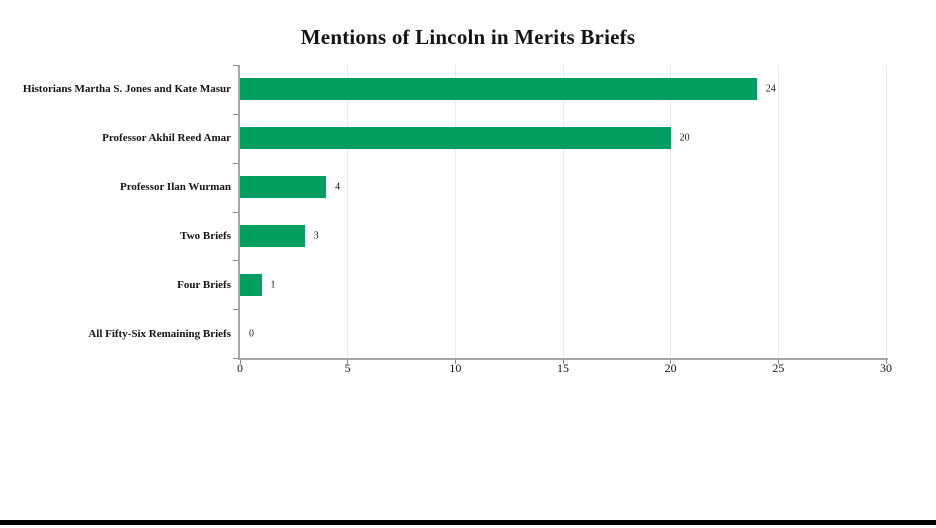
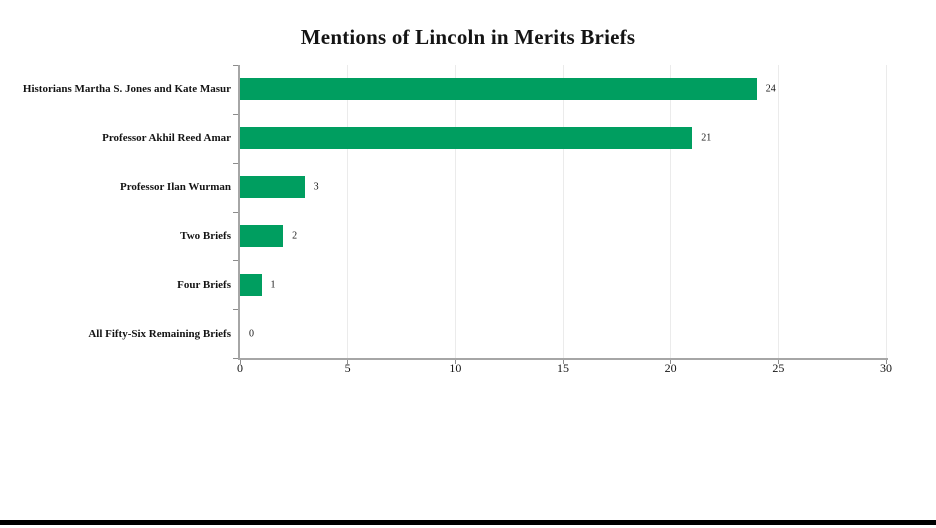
Professor Akhil Reed Amar: 20 -> 21
Professor Ilan Wurman: 4 -> 3
Two Briefs: 3 -> 2
